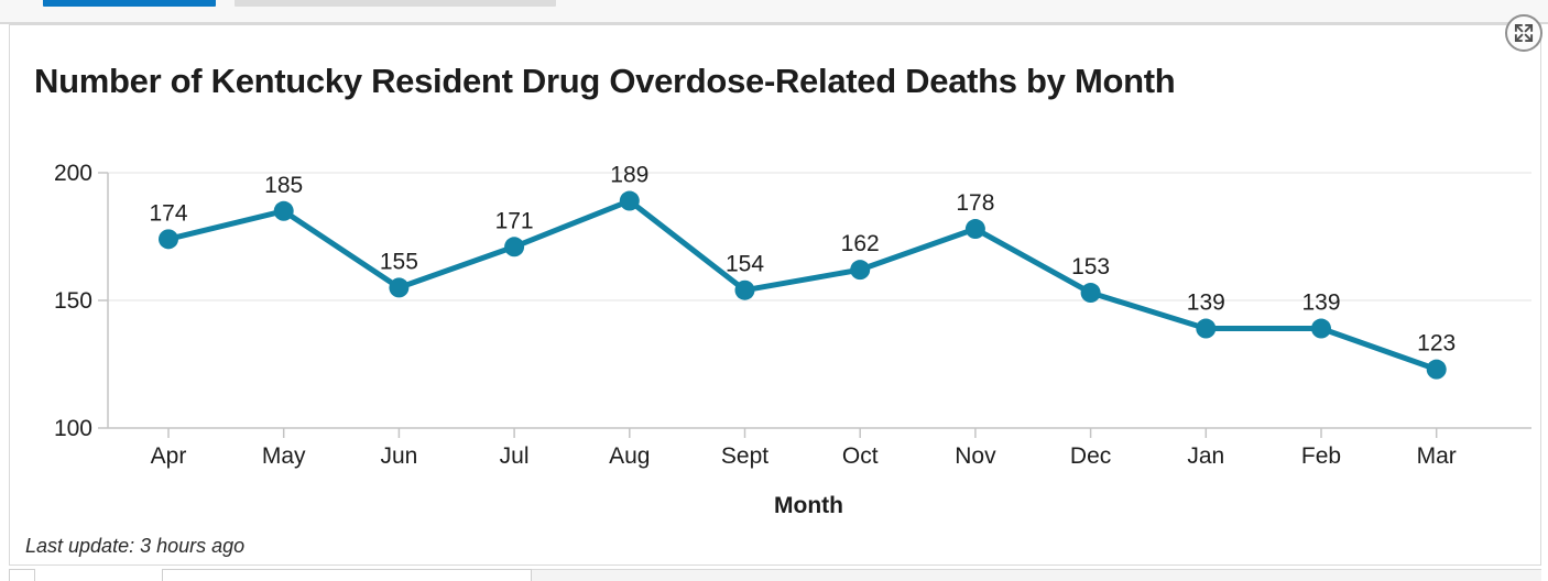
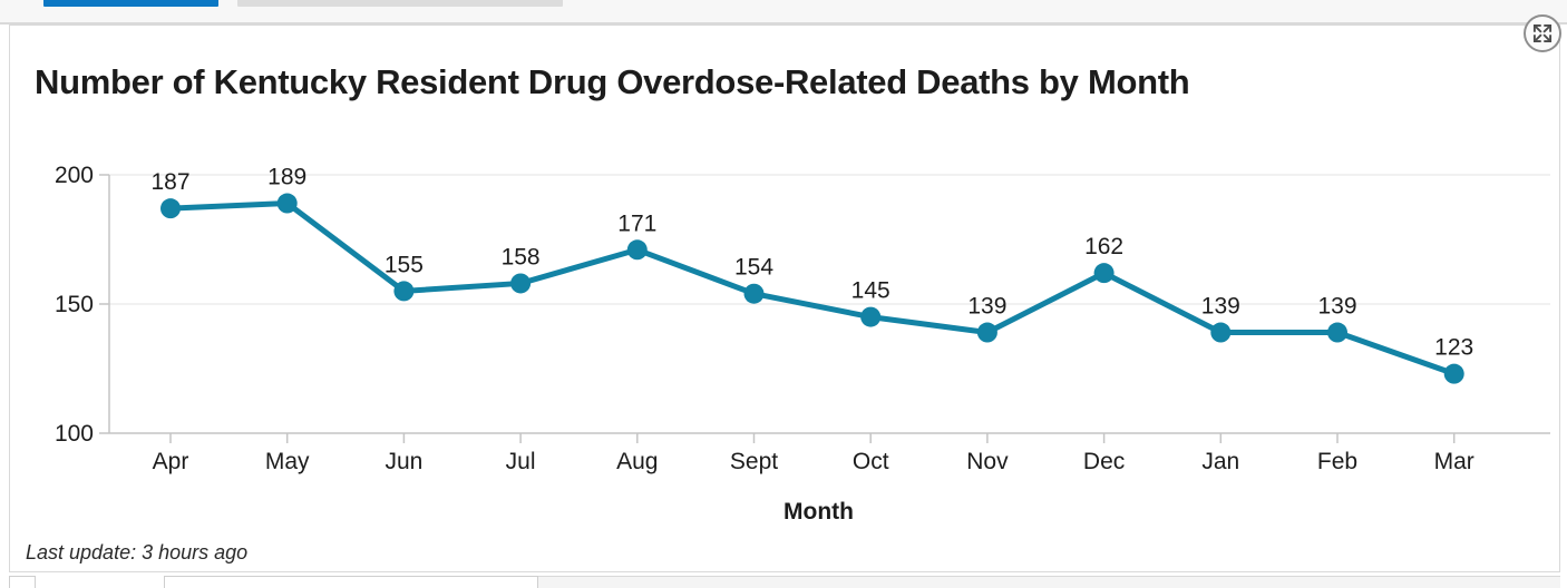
Apr: 174 -> 187
May: 185 -> 189
Jul: 171 -> 158
Aug: 189 -> 171
Oct: 162 -> 145
Nov: 178 -> 139
Dec: 153 -> 162
